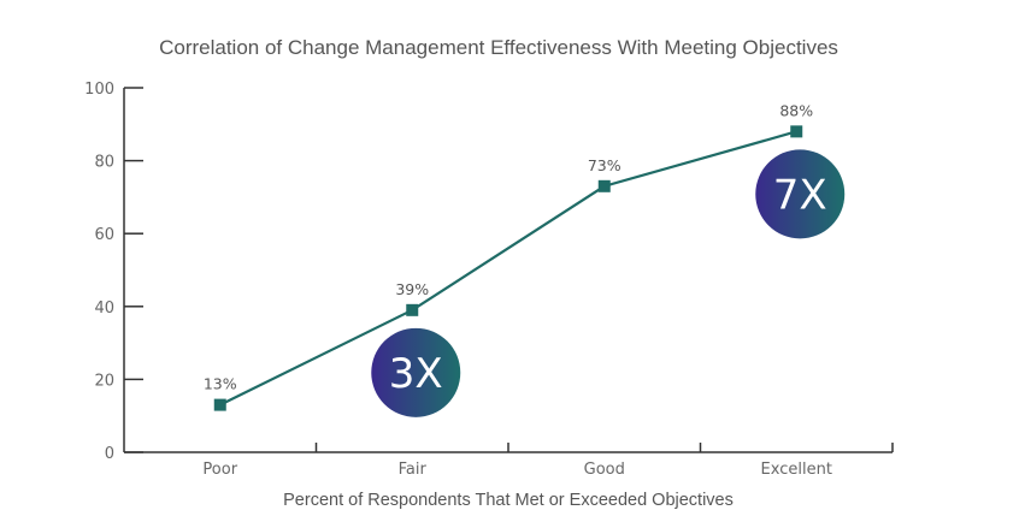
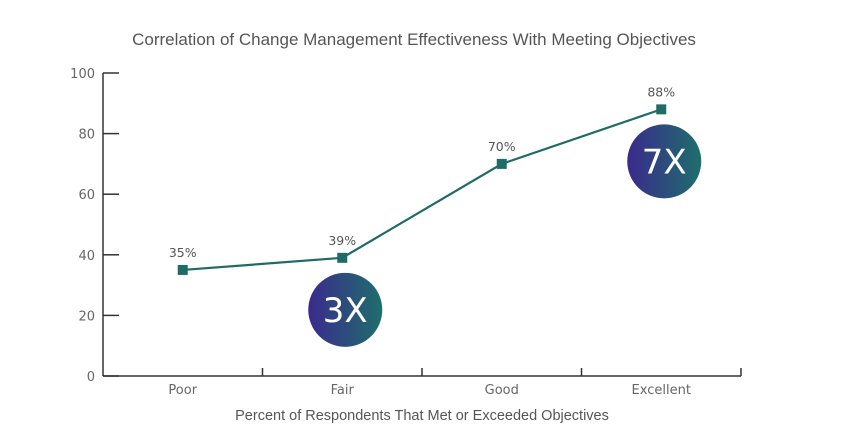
Poor: 13% -> 35%
Good: 73% -> 70%
